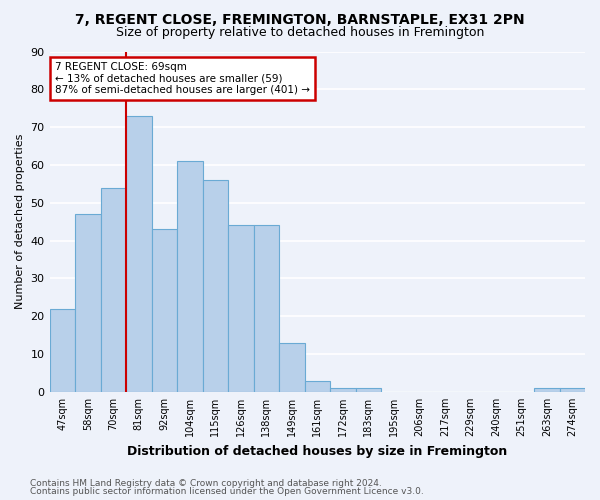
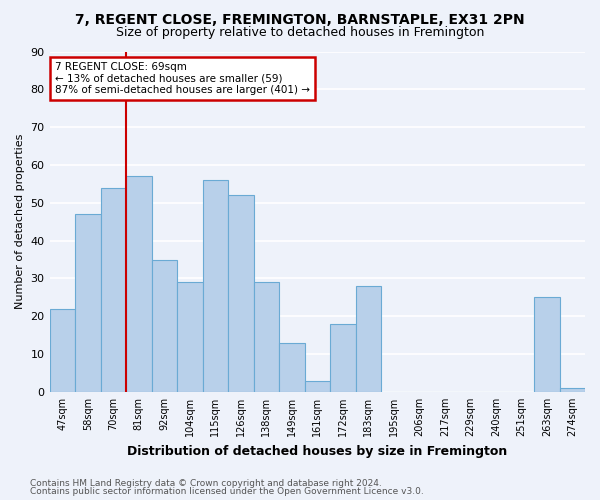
81sqm: 73 -> 57
92sqm: 43 -> 35
104sqm: 61 -> 29
126sqm: 44 -> 52
138sqm: 44 -> 29
172sqm: 1 -> 18
183sqm: 1 -> 28
263sqm: 1 -> 25
